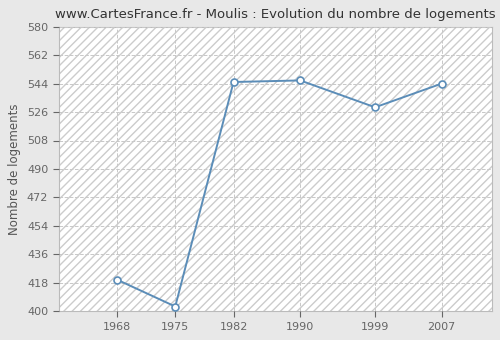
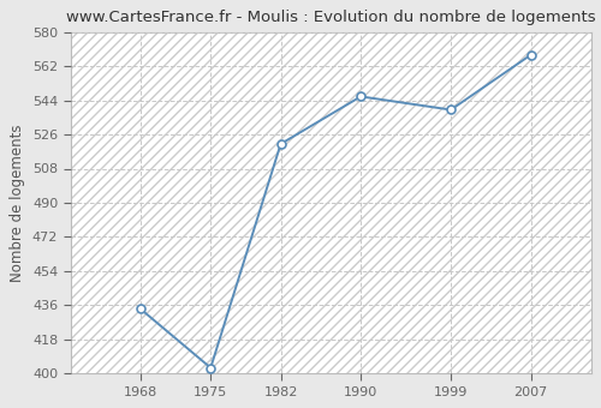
1968: 420 -> 434
1982: 545 -> 521
1999: 529 -> 539
2007: 544 -> 568
